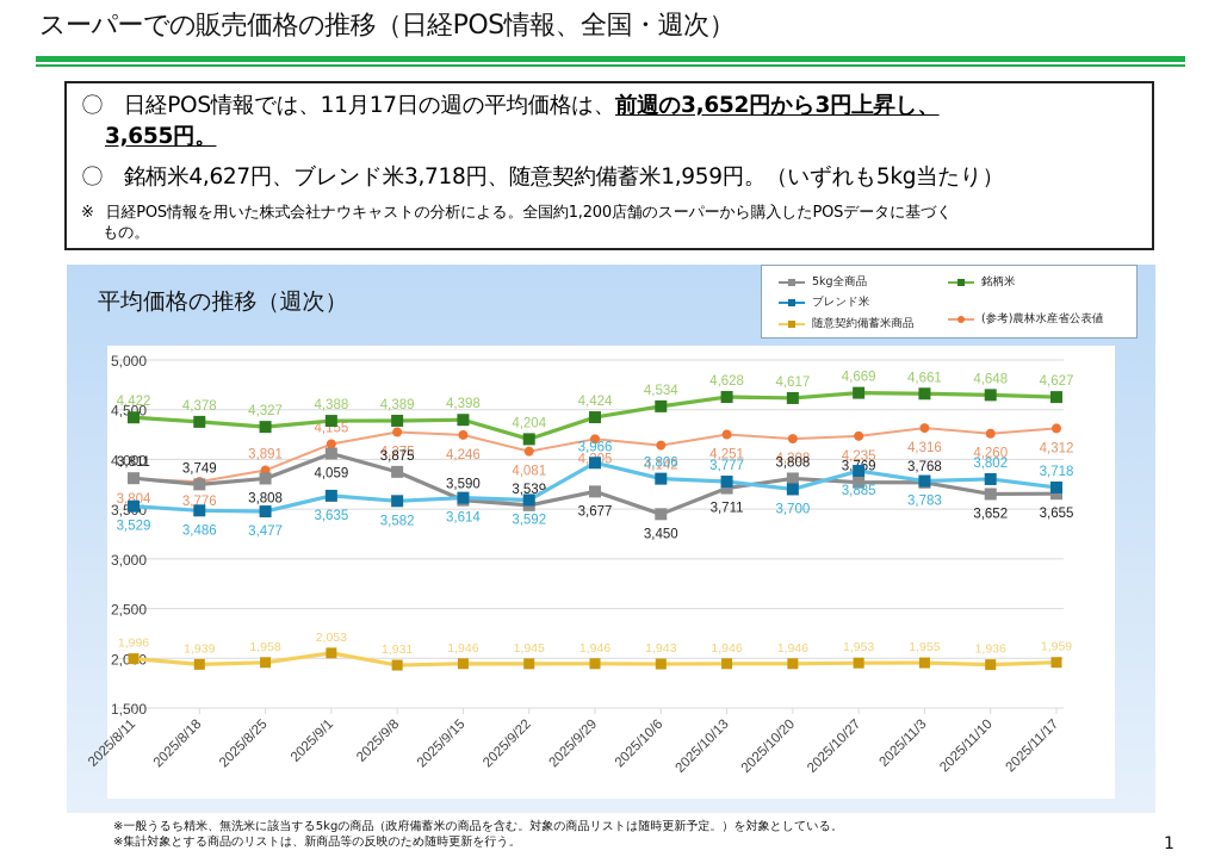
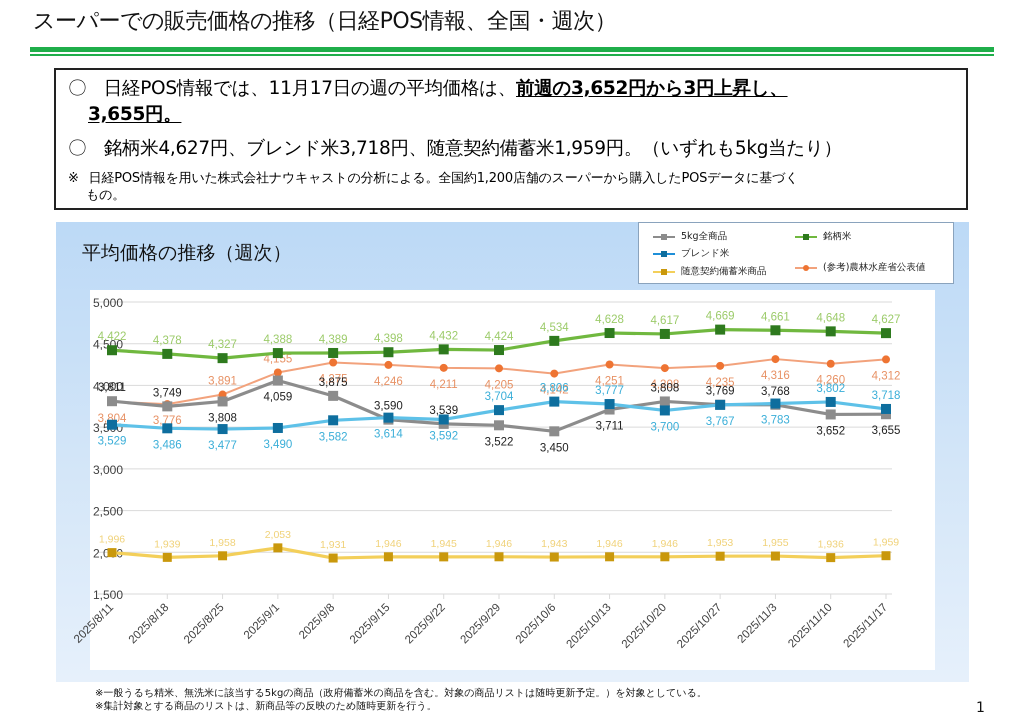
ブレンド米/2025/9/1: 3,635 -> 3,490
銘柄米/2025/9/22: 4,204 -> 4,432
(参考)農林水産省公表値/2025/9/22: 4,081 -> 4,211
5kg全商品/2025/9/29: 3,677 -> 3,522
ブレンド米/2025/9/29: 3,966 -> 3,704
ブレンド米/2025/10/27: 3,885 -> 3,767
